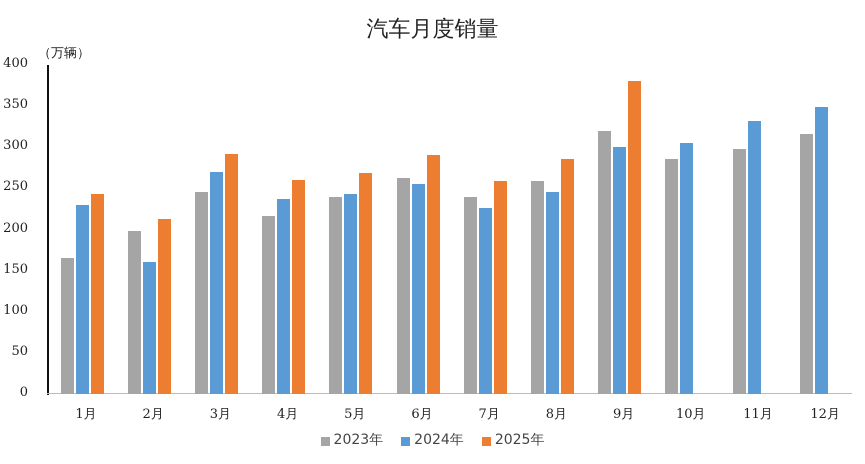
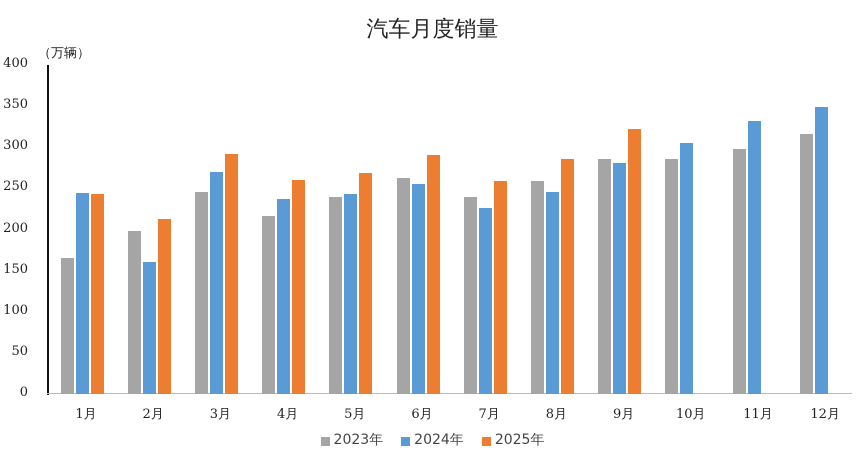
2024年/1月: 230 -> 240
2023年/9月: 320 -> 290
2024年/9月: 300 -> 280
2025年/9月: 380 -> 320
